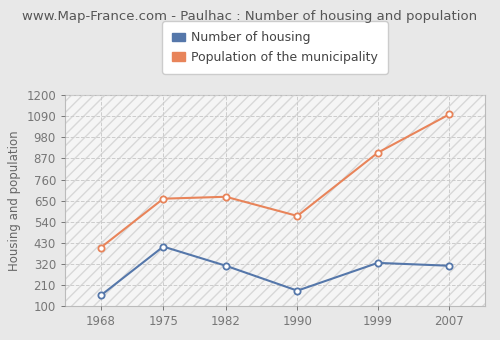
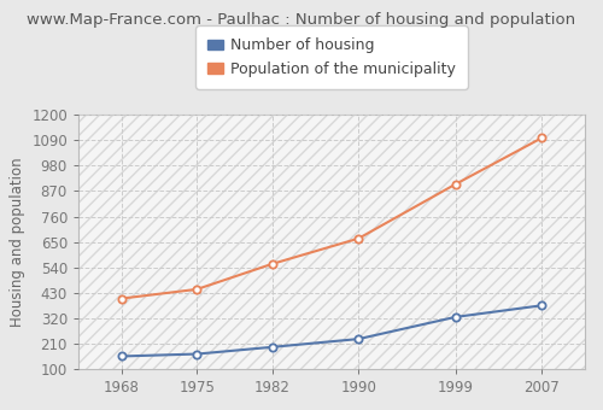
Number of housing/1975: 410 -> 160
Population of the municipality/1975: 660 -> 440
Number of housing/1982: 310 -> 200
Population of the municipality/1982: 670 -> 560
Number of housing/1990: 180 -> 230
Population of the municipality/1990: 570 -> 660
Number of housing/2007: 310 -> 380
